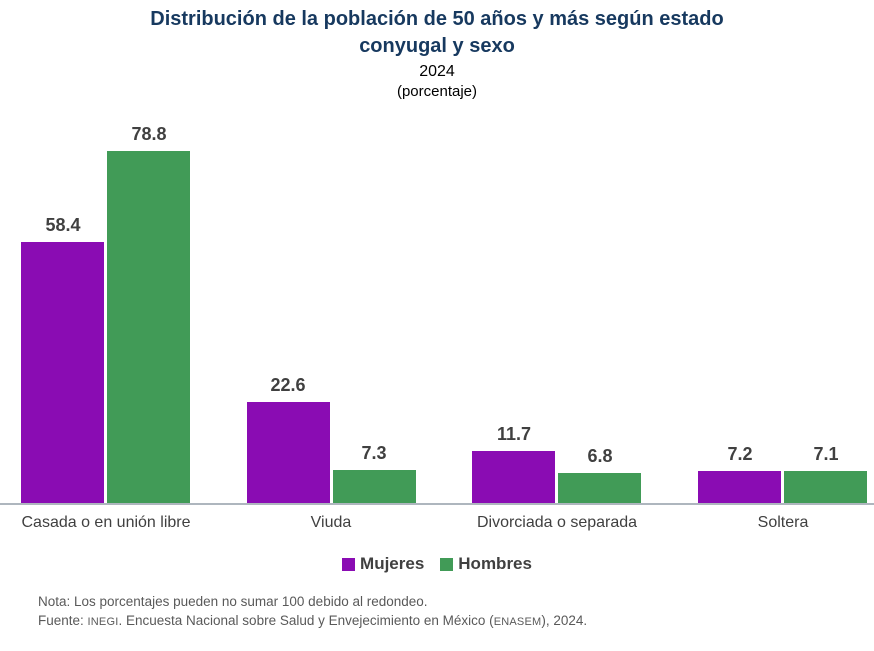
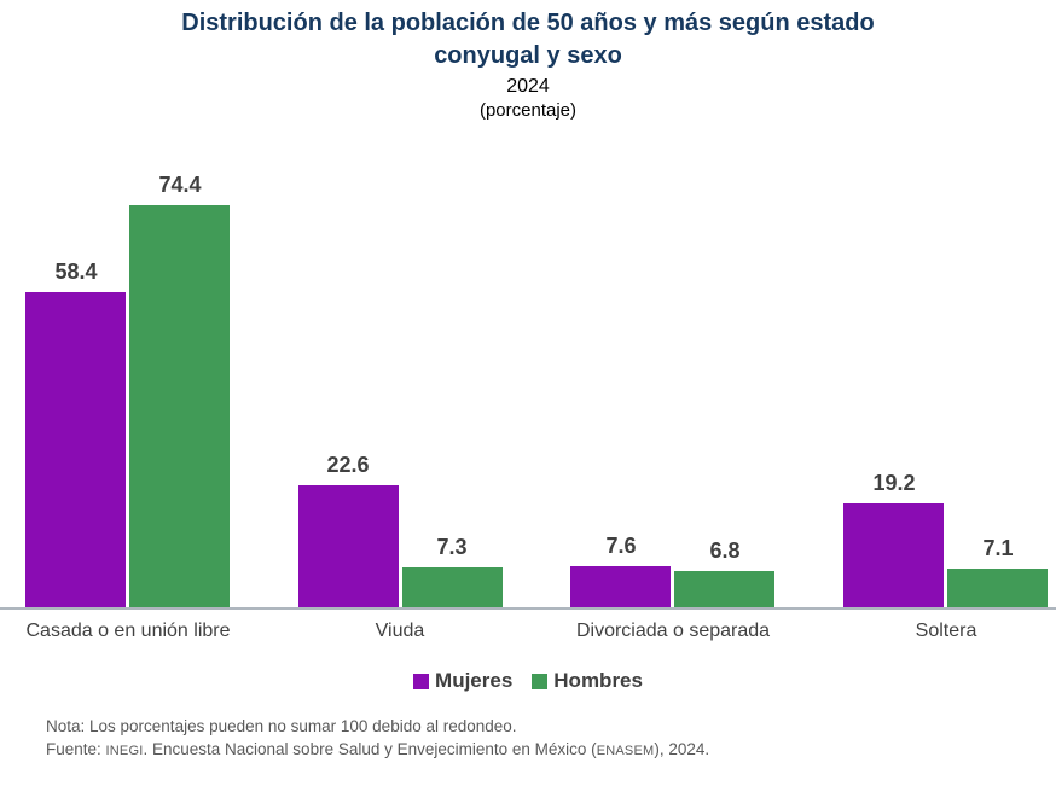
Hombres/Casada o en unión libre: 78.8 -> 74.4
Mujeres/Divorciada o separada: 11.7 -> 7.6
Mujeres/Soltera: 7.2 -> 19.2
